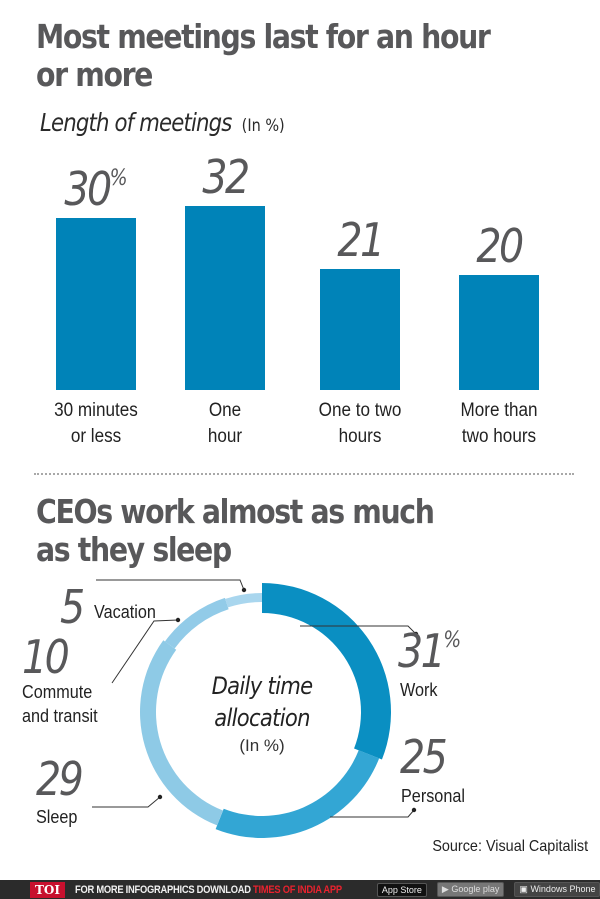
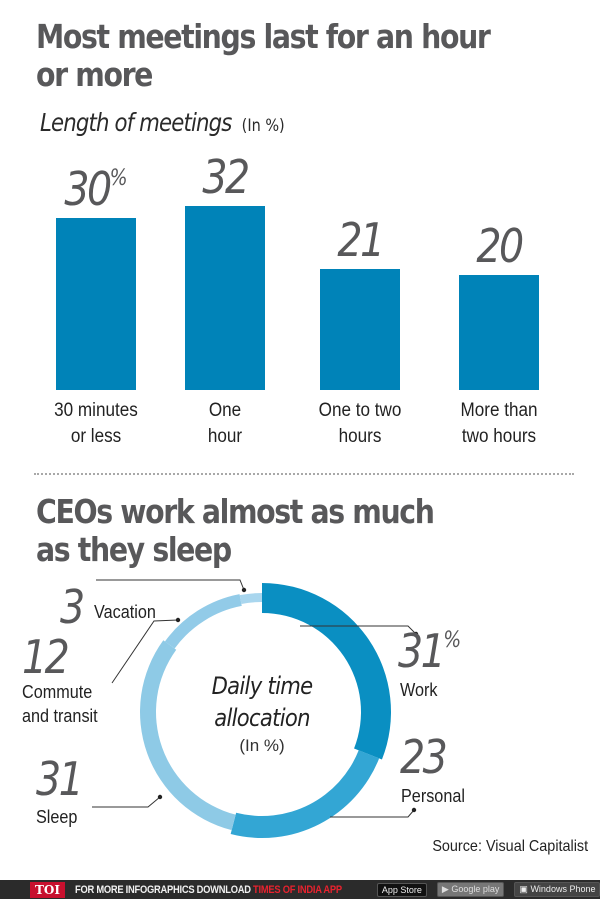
CEOs work almost as much as they sleep/Personal: 25 -> 23
CEOs work almost as much as they sleep/Sleep: 29 -> 31
CEOs work almost as much as they sleep/Commute and transit: 10 -> 12
CEOs work almost as much as they sleep/Vacation: 5 -> 3
